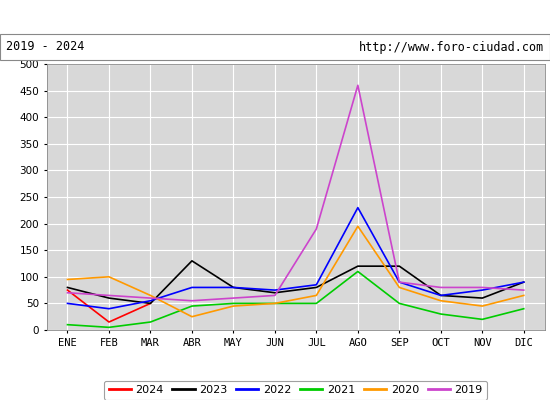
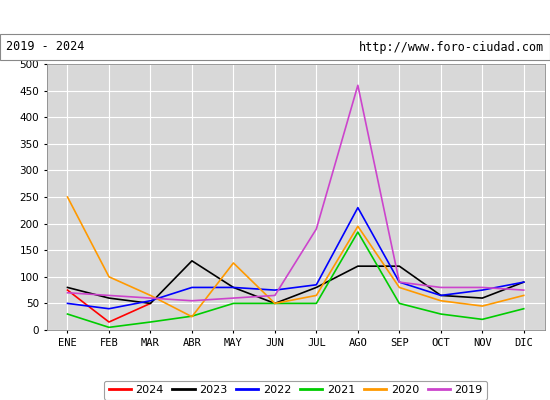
2021/ENE: 10 -> 30
2020/ENE: 95 -> 250
2021/ABR: 45 -> 26
2020/MAY: 45 -> 126
2023/JUN: 70 -> 50
2021/AGO: 110 -> 184
